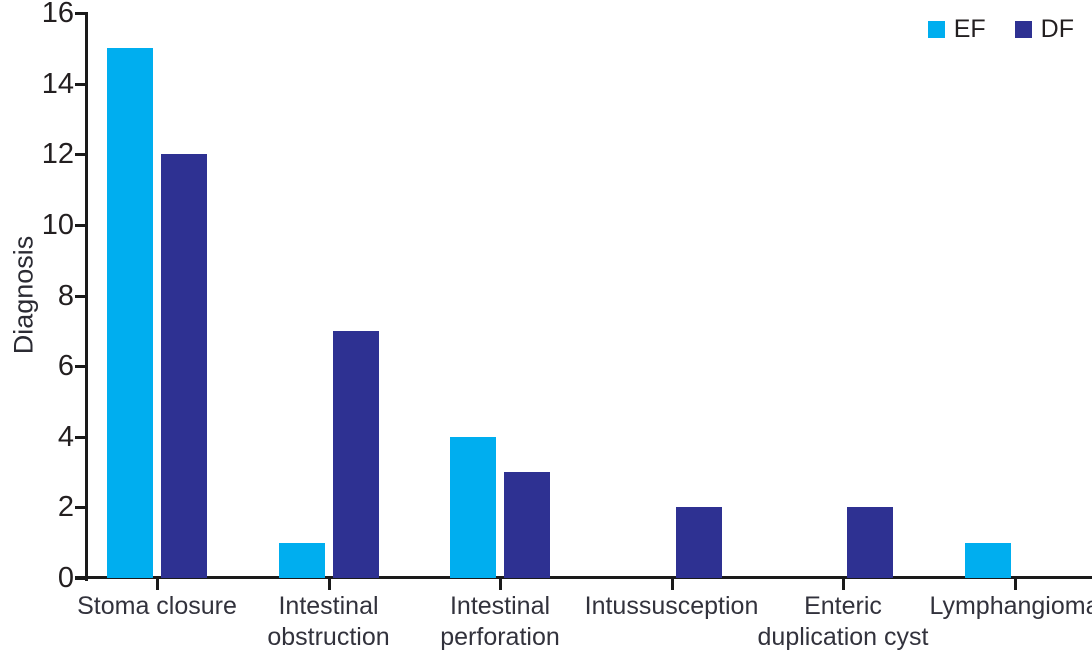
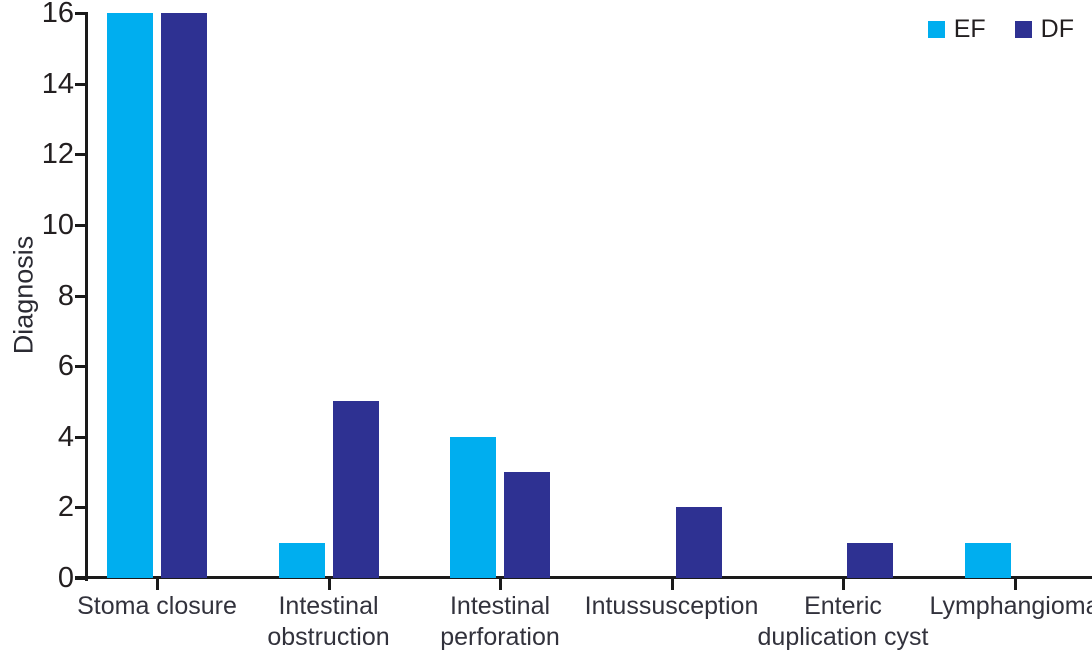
EF/Stoma closure: 15 -> 16
DF/Stoma closure: 12 -> 16
DF/Intestinal obstruction: 7 -> 5
DF/Enteric duplication cyst: 2 -> 1
